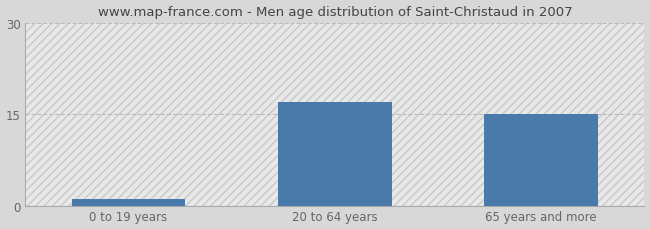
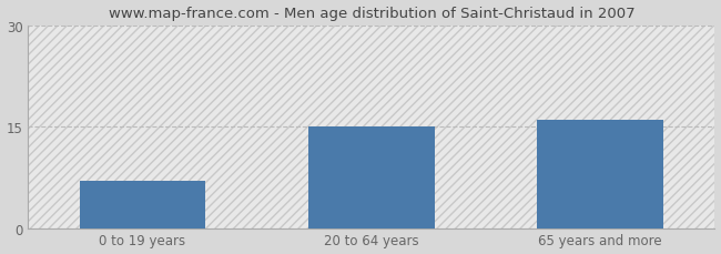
0 to 19 years: 1 -> 7
20 to 64 years: 17 -> 15
65 years and more: 15 -> 16
